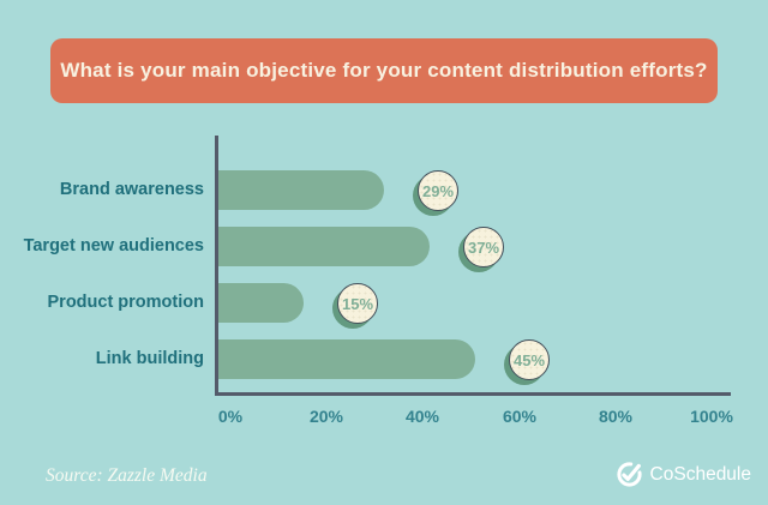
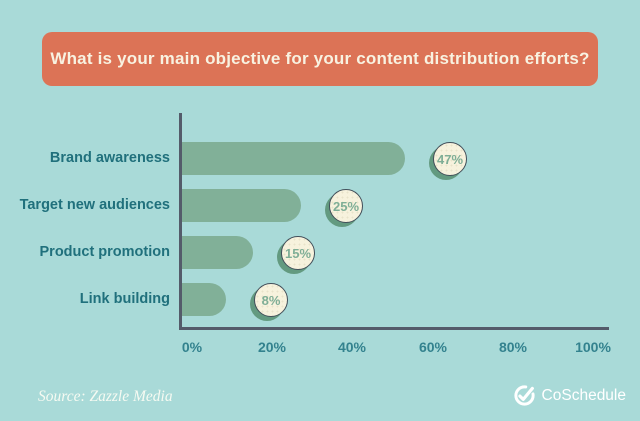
Brand awareness: 29% -> 47%
Target new audiences: 37% -> 25%
Link building: 45% -> 8%
